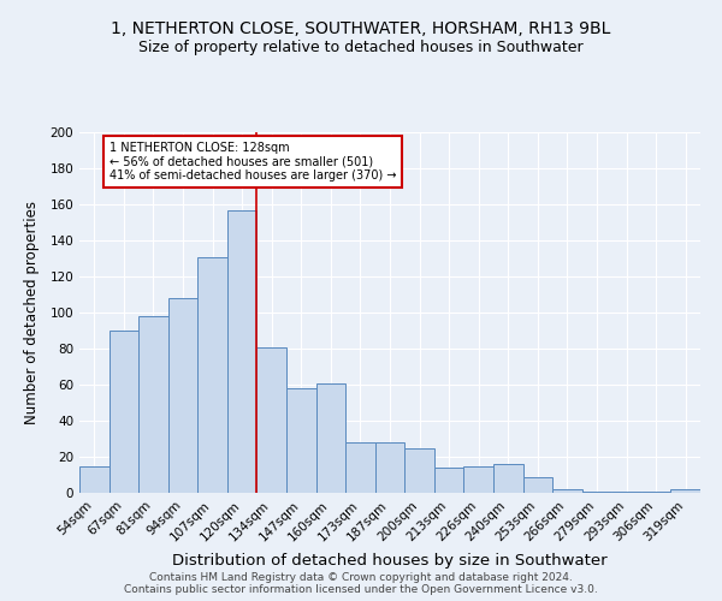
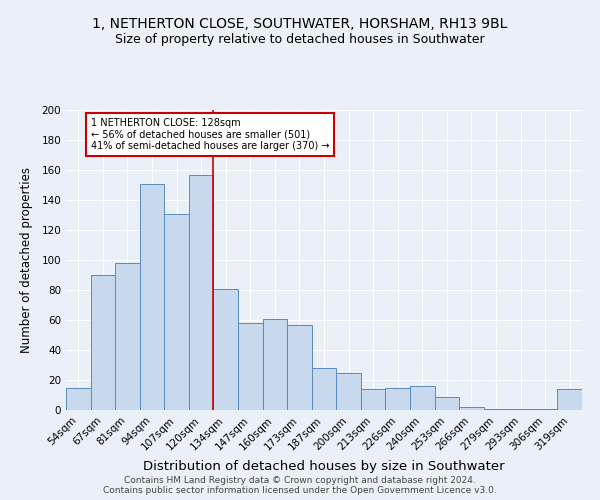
94sqm: 108 -> 151
173sqm: 28 -> 57
319sqm: 2 -> 14
